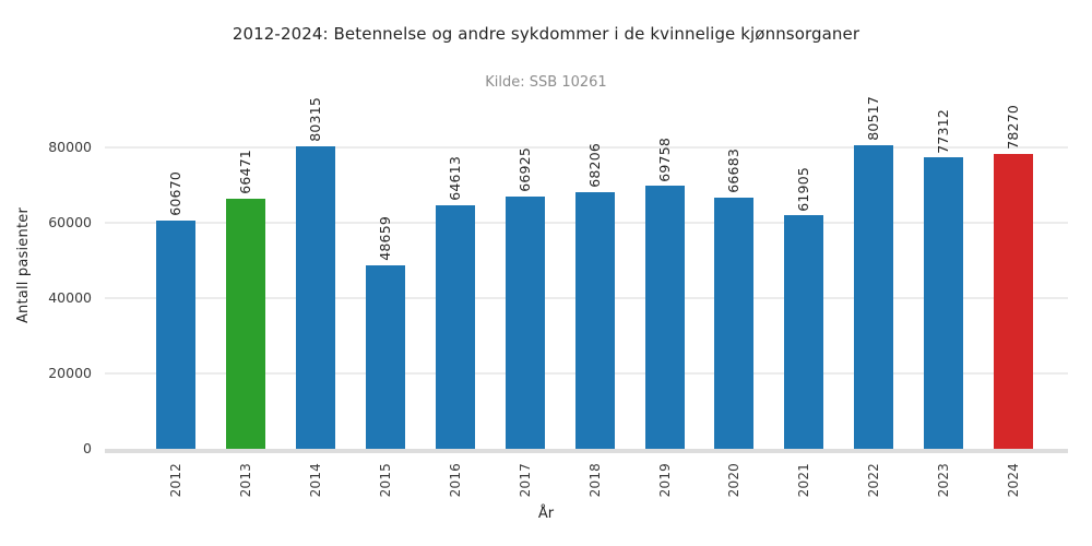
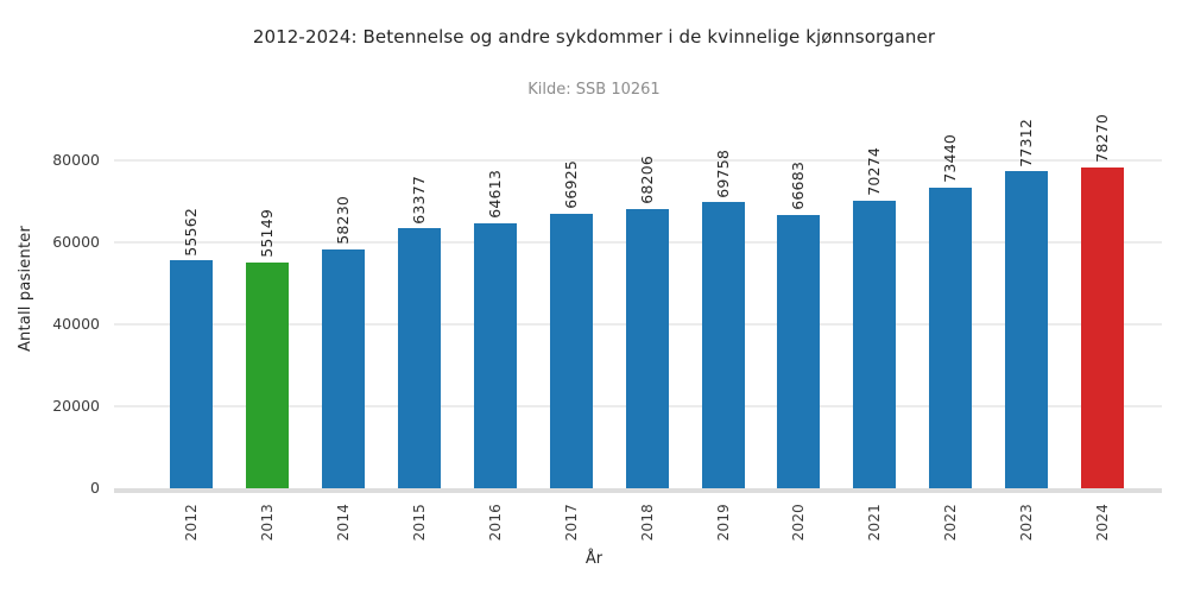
2012: 60670 -> 55562
2013: 66471 -> 55149
2014: 80315 -> 58230
2015: 48659 -> 63377
2021: 61905 -> 70274
2022: 80517 -> 73440
